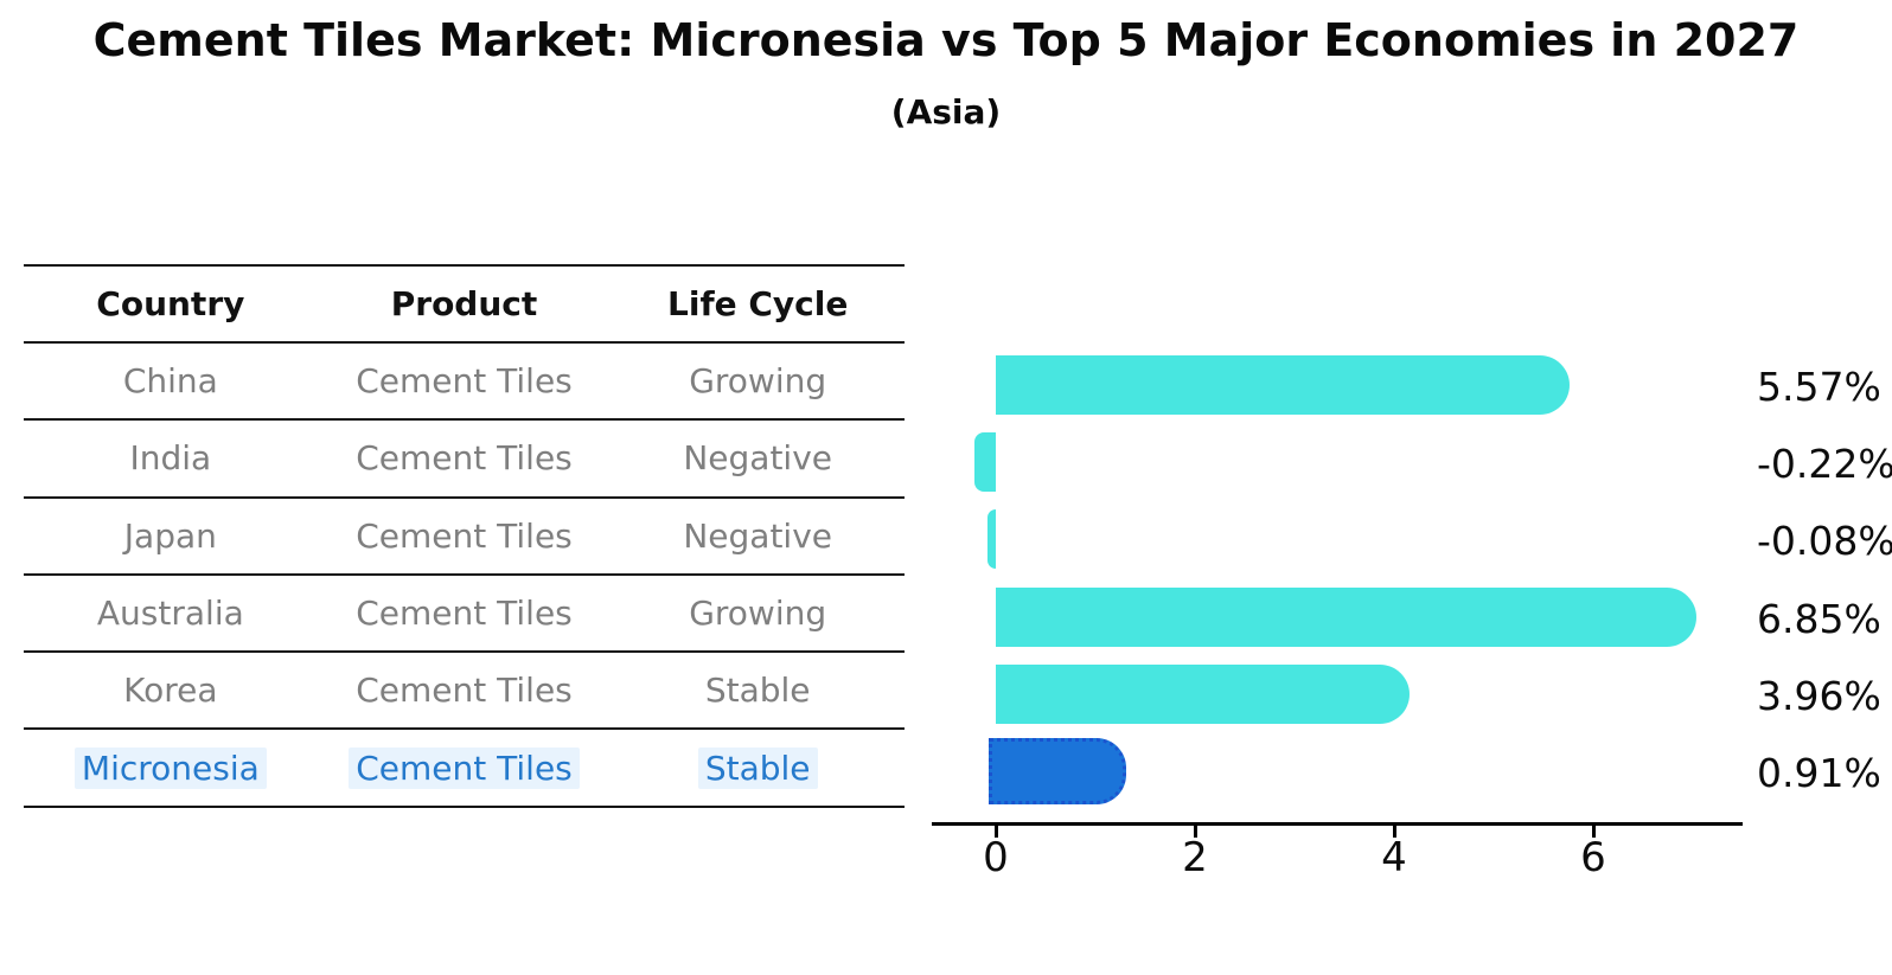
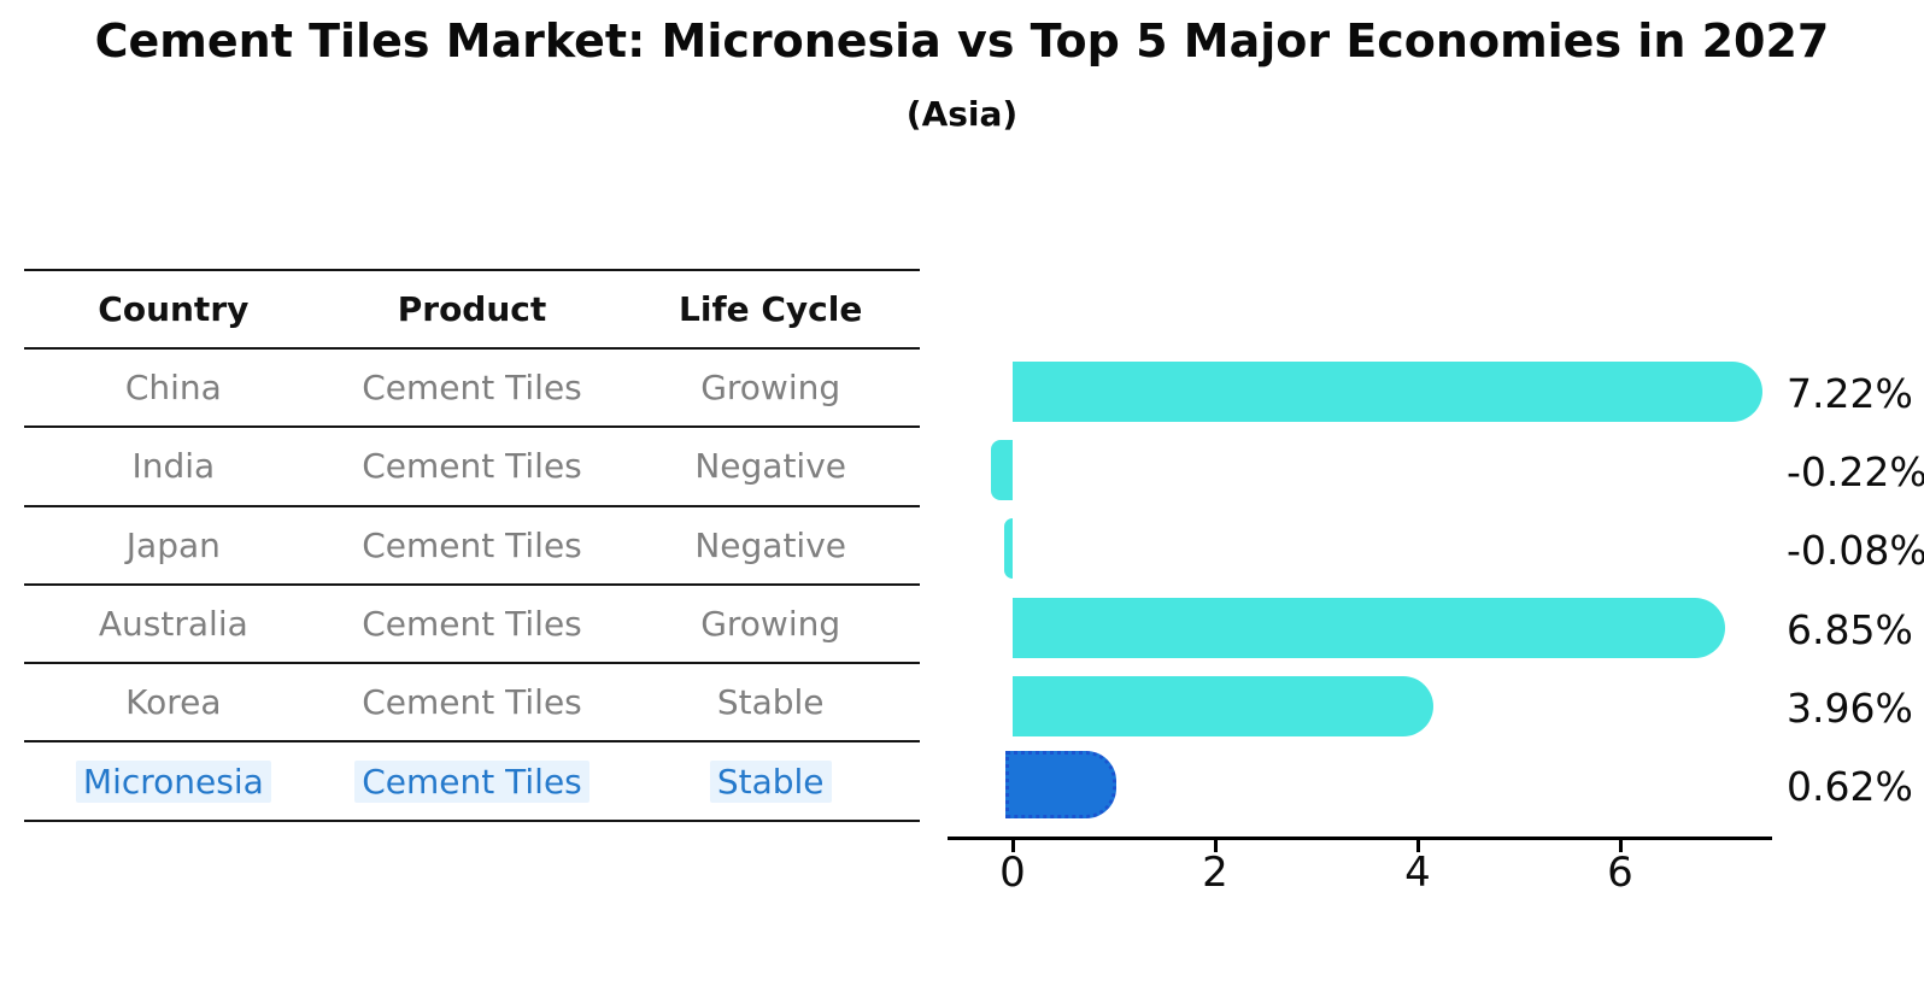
China: 5.57% -> 7.22%
Micronesia: 0.91% -> 0.62%
